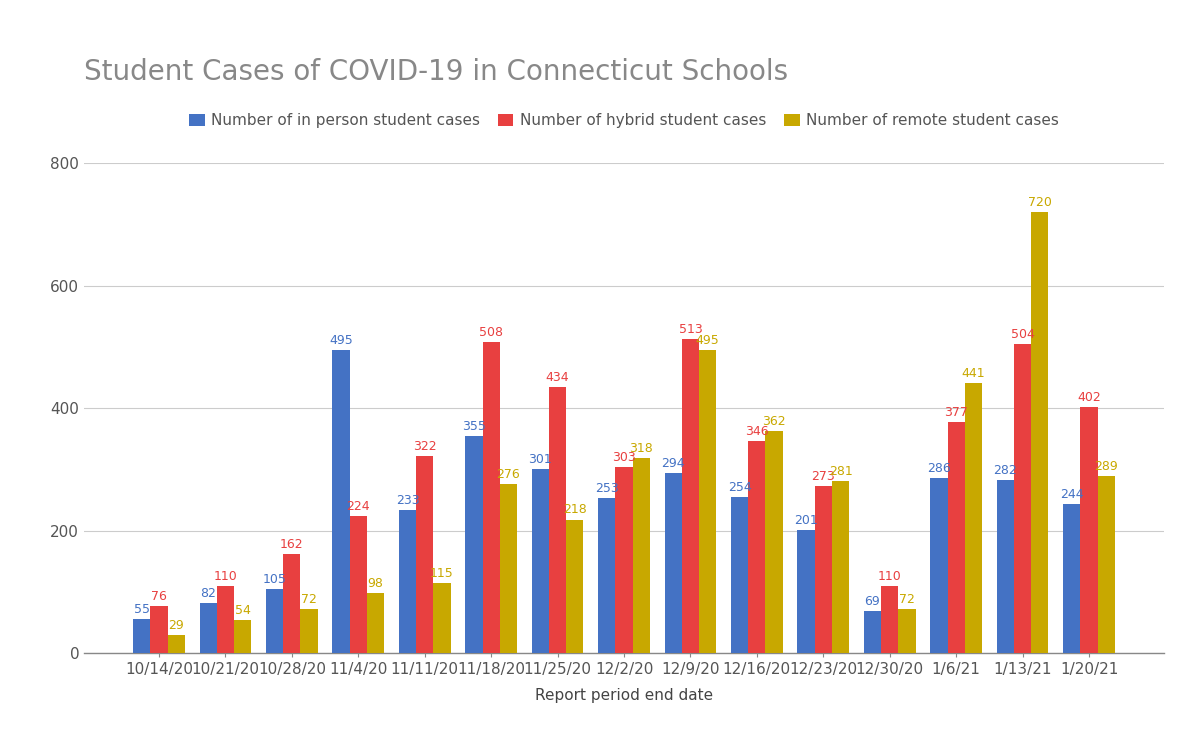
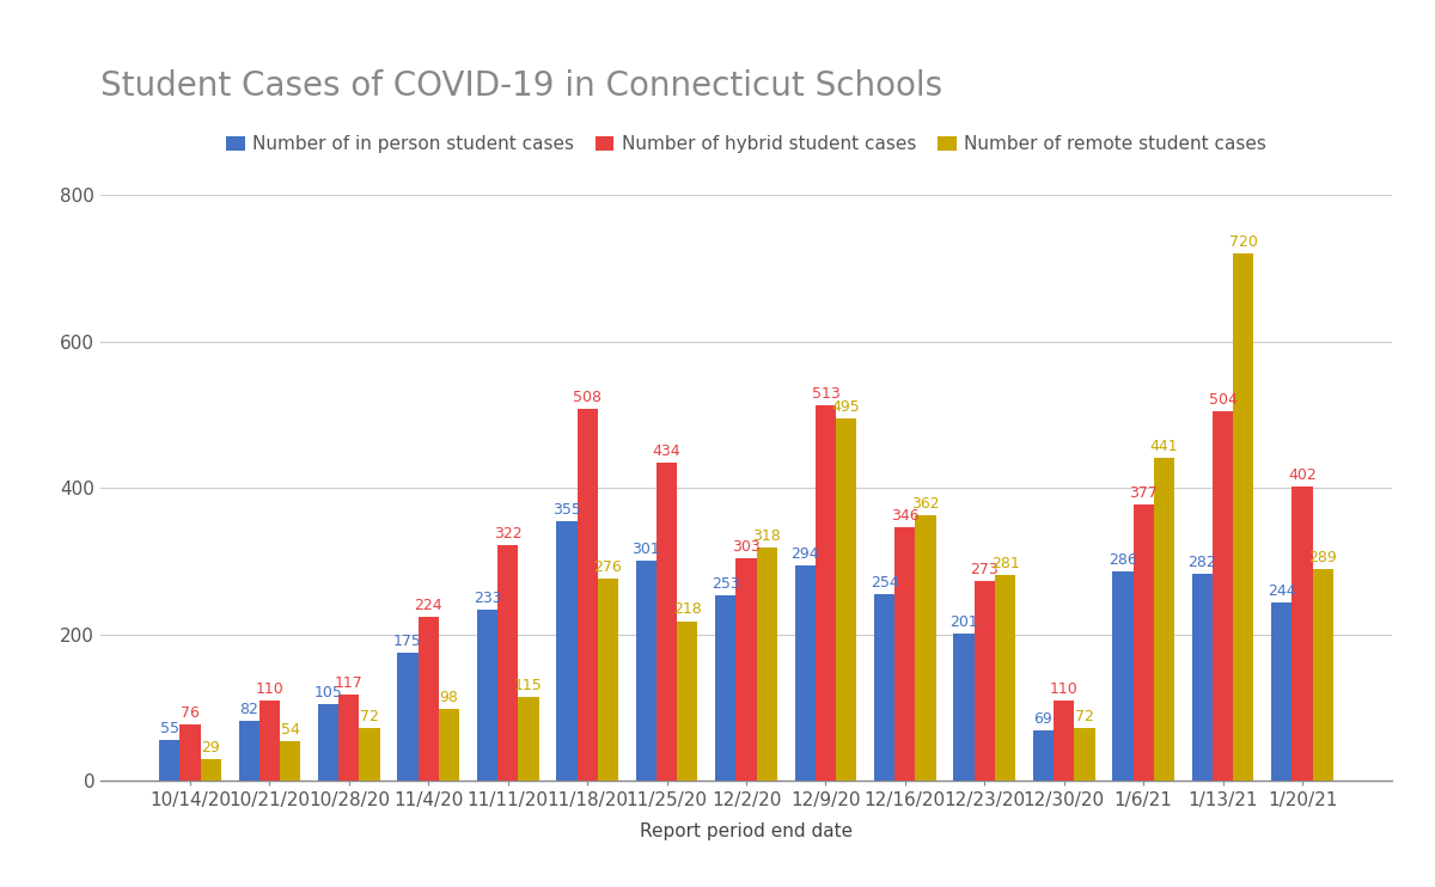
Number of hybrid student cases/10/28/20: 162 -> 117
Number of in person student cases/11/4/20: 495 -> 175
